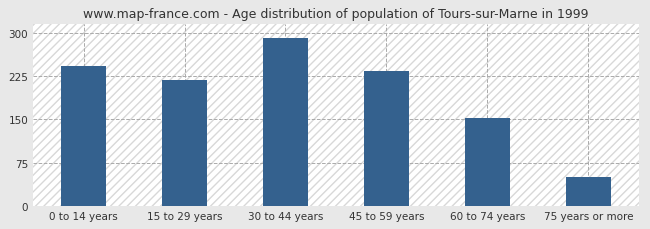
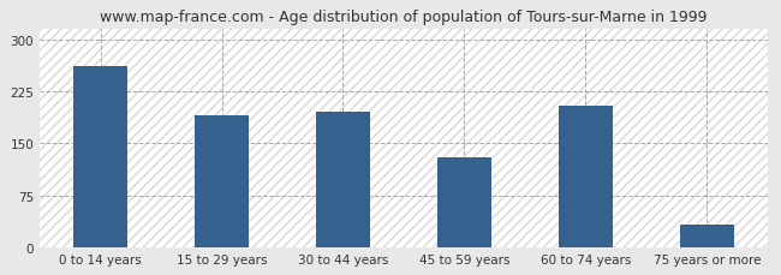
0 to 14 years: 242 -> 262
15 to 29 years: 218 -> 190
30 to 44 years: 292 -> 196
45 to 59 years: 234 -> 130
60 to 74 years: 152 -> 204
75 years or more: 50 -> 32
